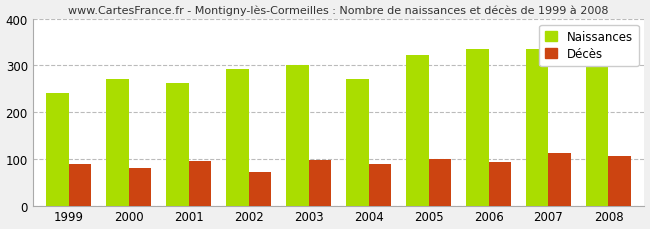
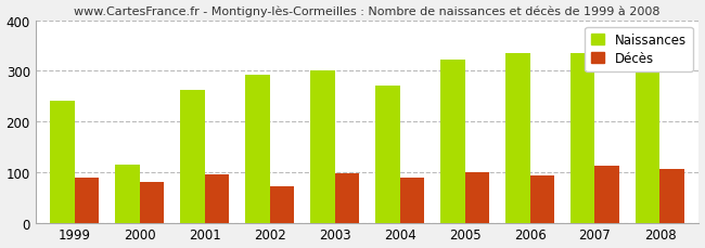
Naissances/2000: 270 -> 115
